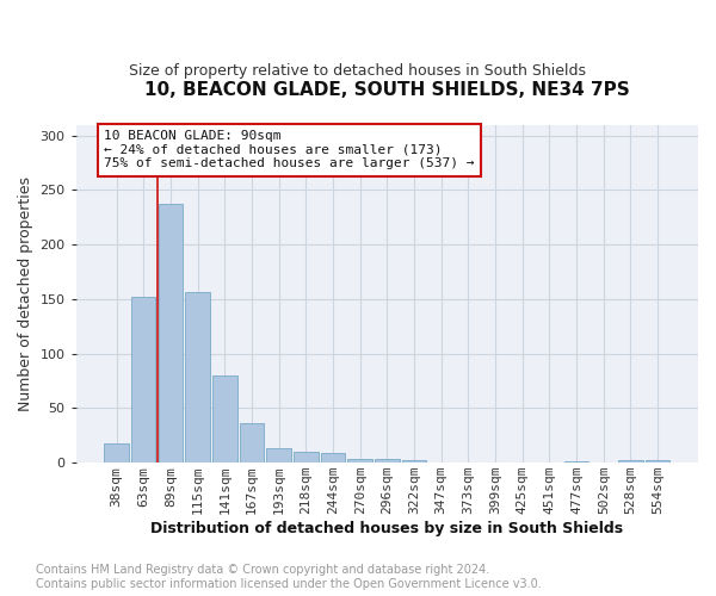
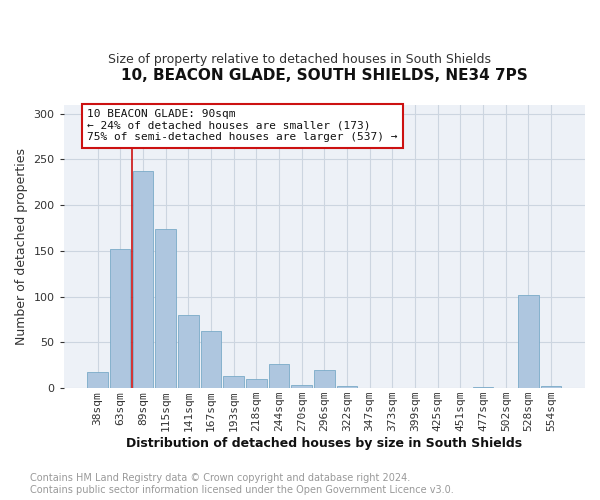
115sqm: 156 -> 174
167sqm: 36 -> 62
244sqm: 9 -> 26
296sqm: 4 -> 20
528sqm: 2 -> 102
